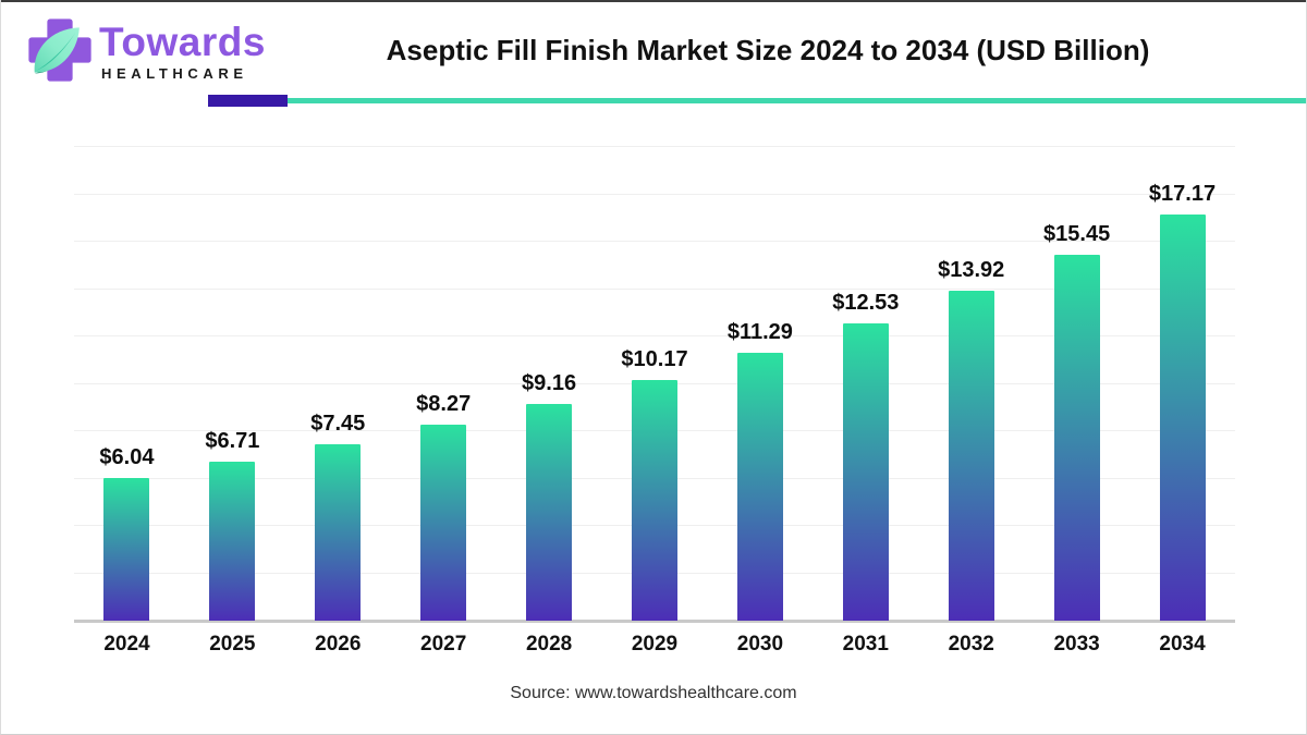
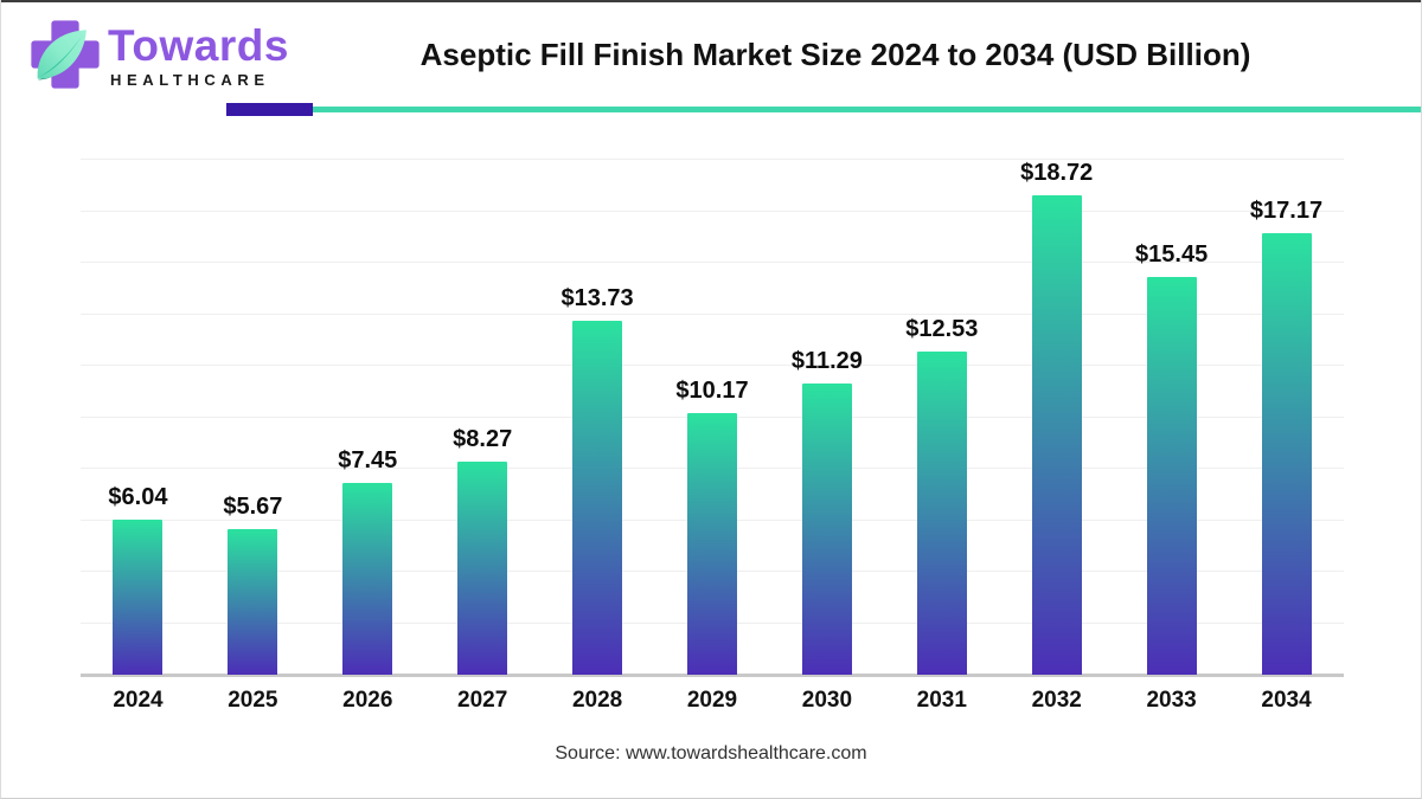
2025: $6.71 -> $5.67
2028: $9.16 -> $13.73
2032: $13.92 -> $18.72
